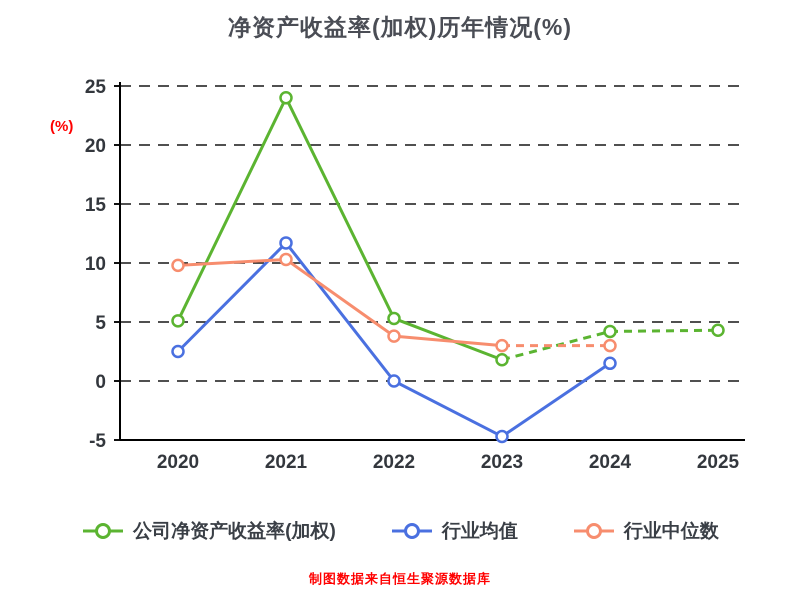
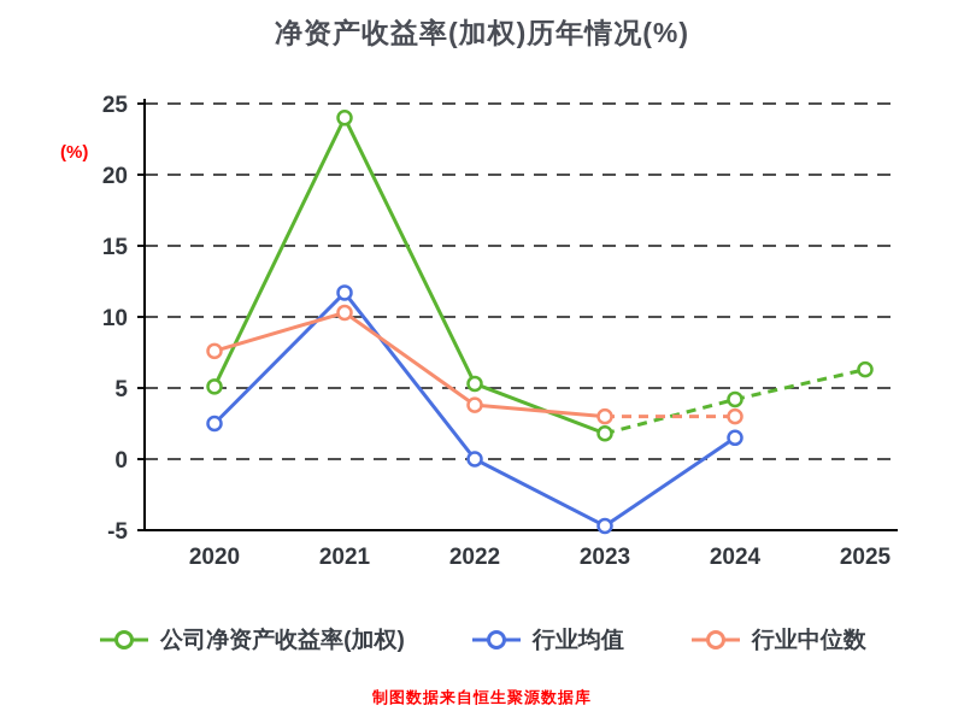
行业中位数/2020: 9.8 -> 7.6
公司净资产收益率(加权)/2025: 4.3 -> 6.3
